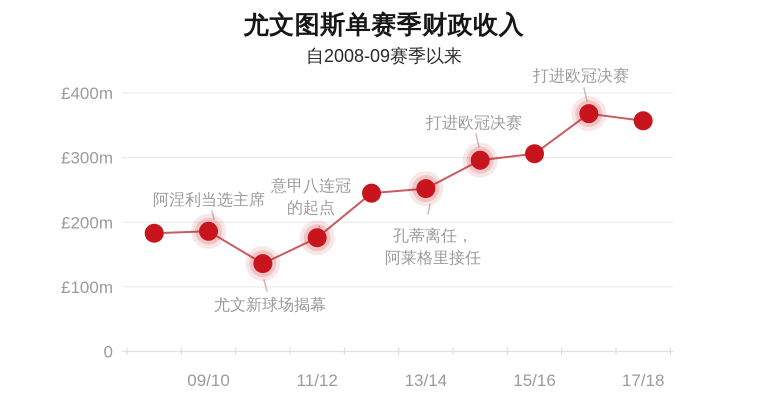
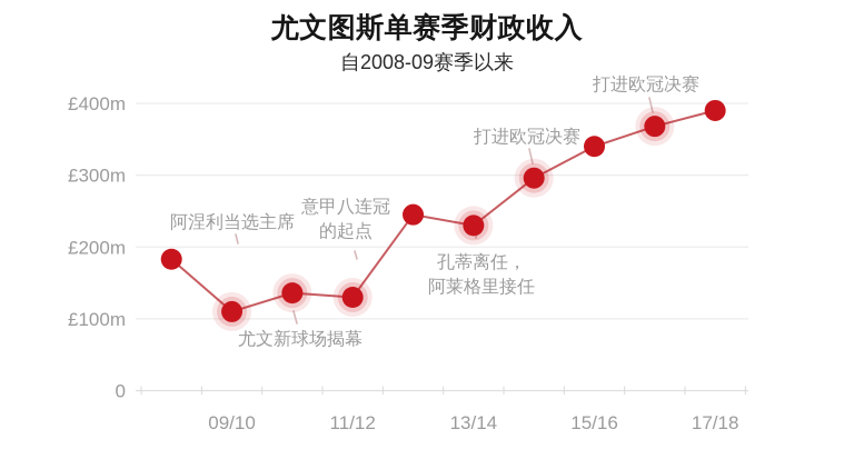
09/10: £190m -> £110m
11/12: £180m -> £130m
13/14: £250m -> £230m
15/16: £310m -> £340m
17/18: £360m -> £390m
